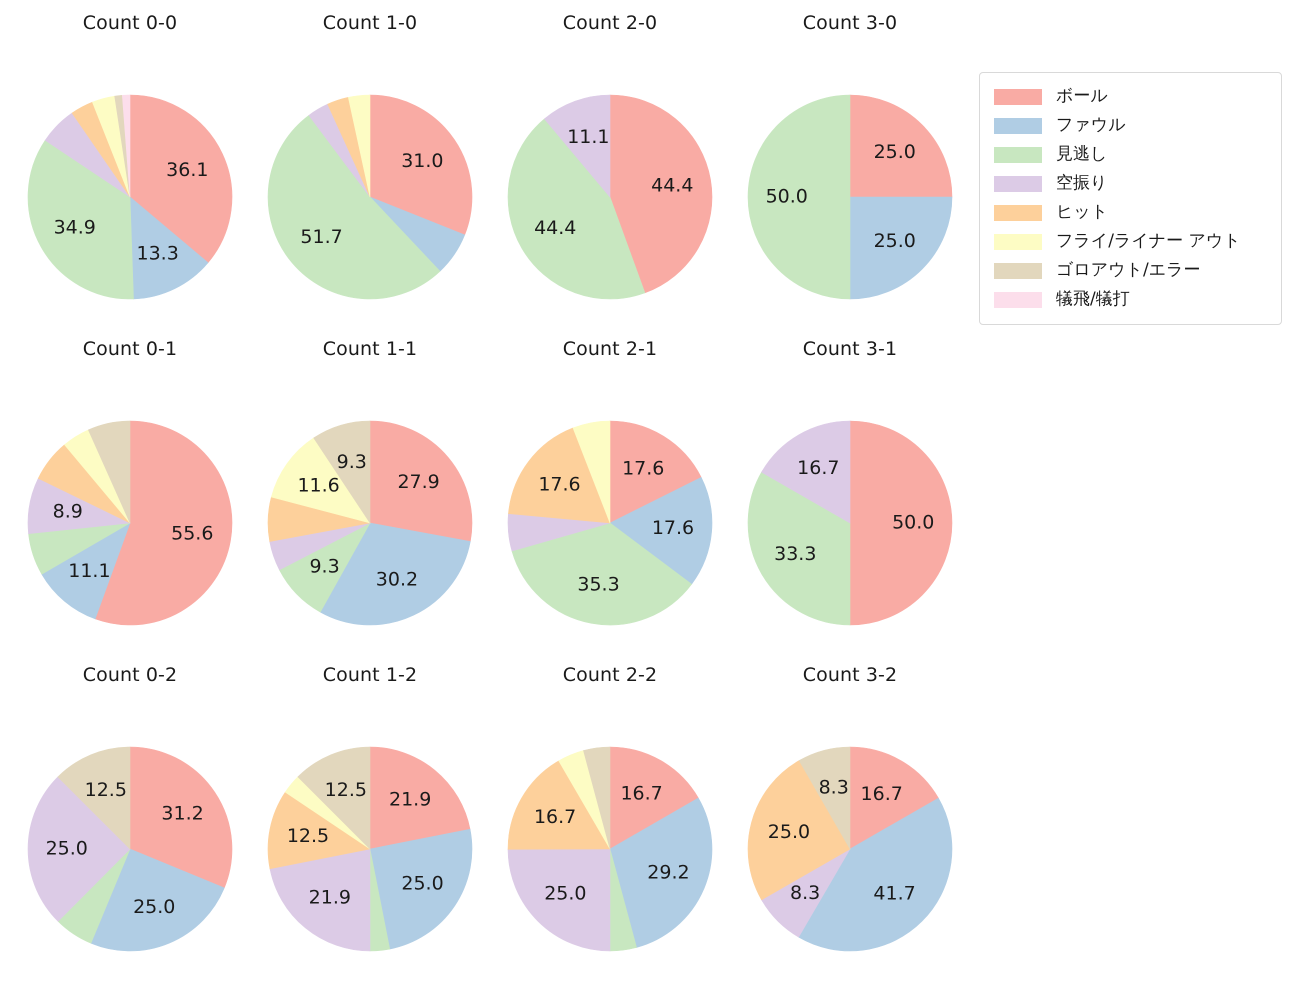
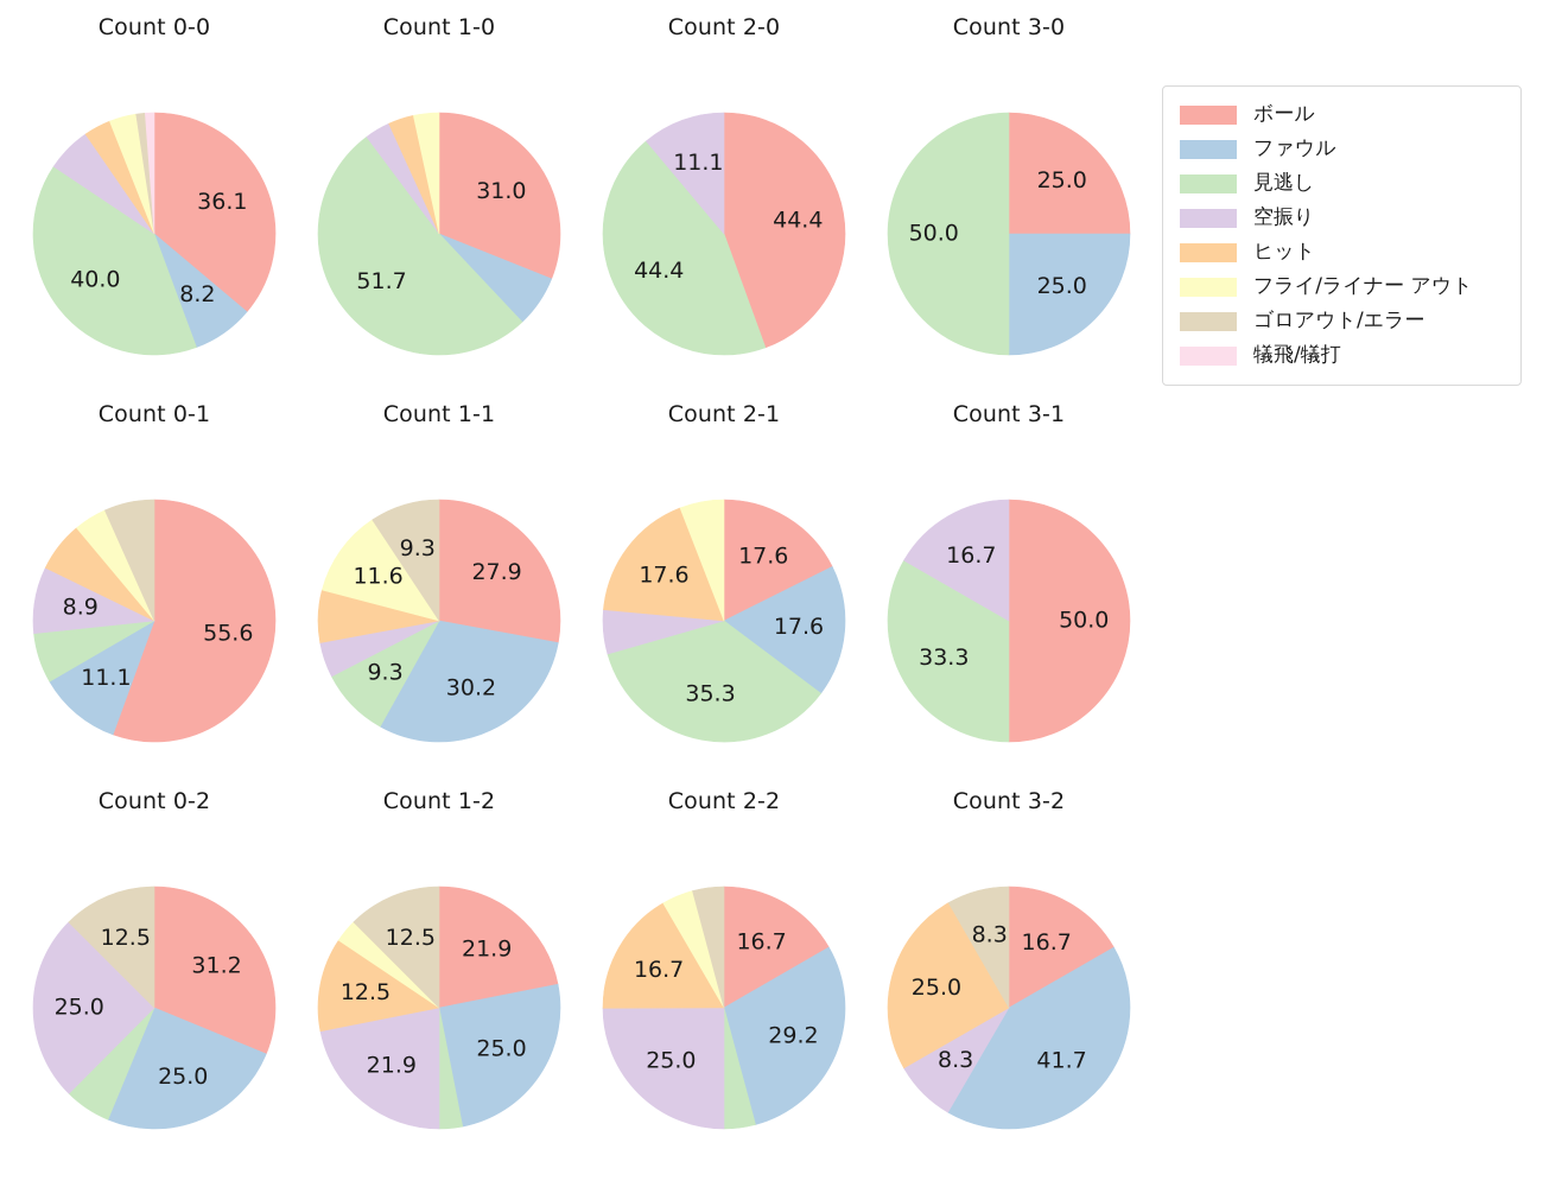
Count 0-0/ファウル: 13.3 -> 8.2
Count 0-0/見逃し: 34.9 -> 40.0
